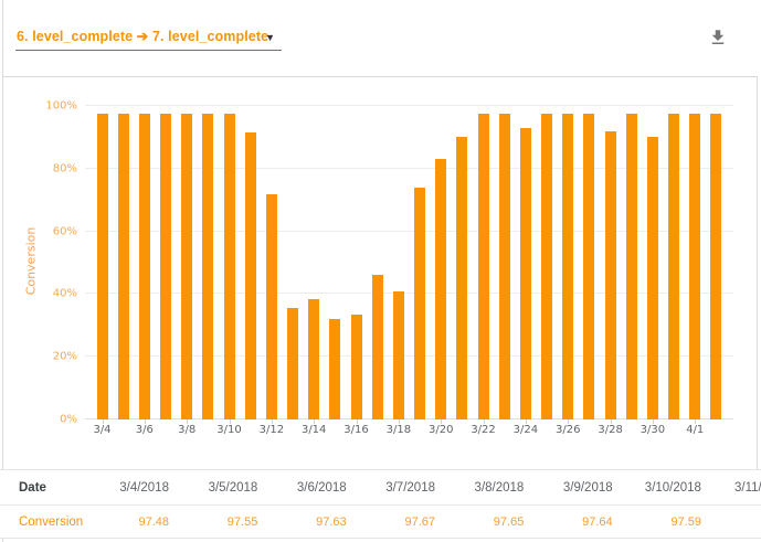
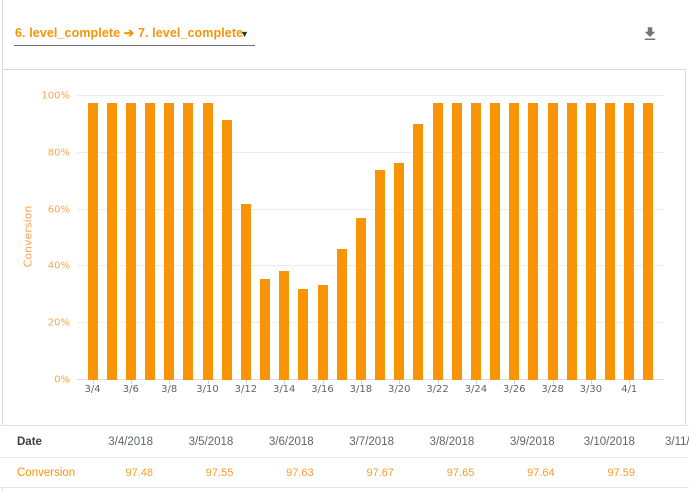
3/12: 72% -> 62%
3/18: 41% -> 57%
3/20: 83% -> 76%
3/24: 93% -> 98%
3/28: 92% -> 98%
3/30: 90% -> 98%
